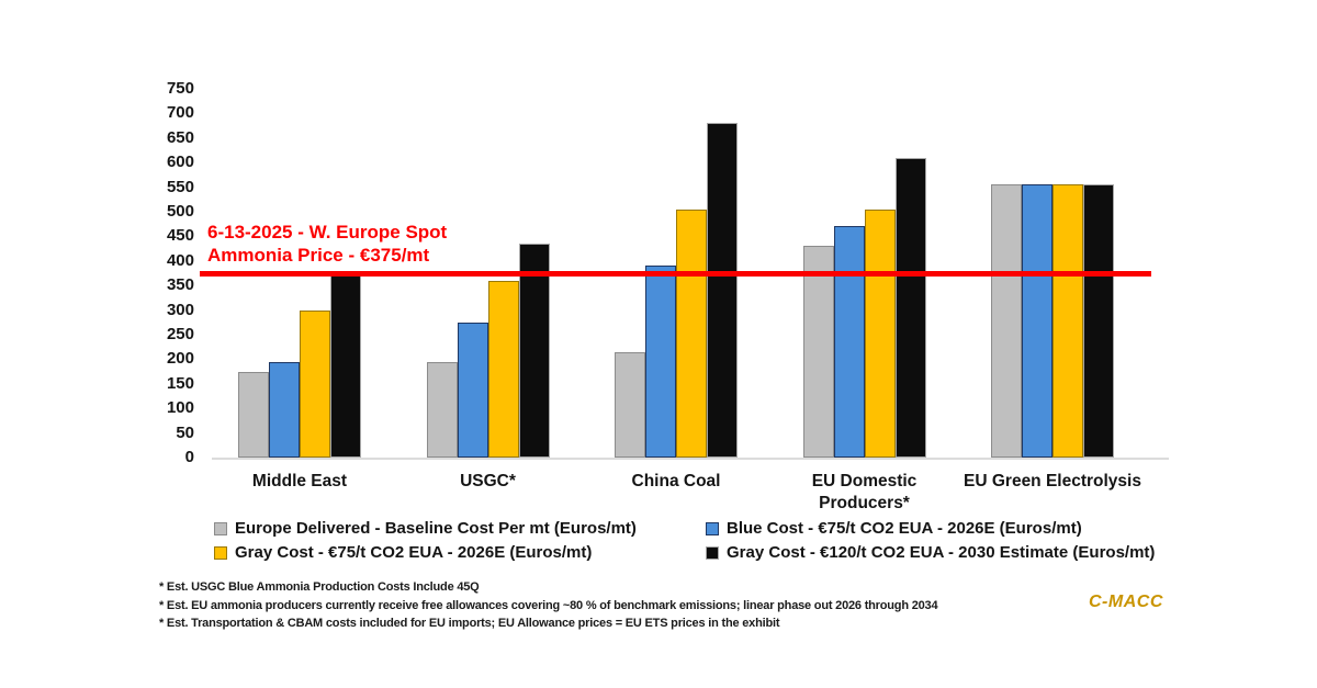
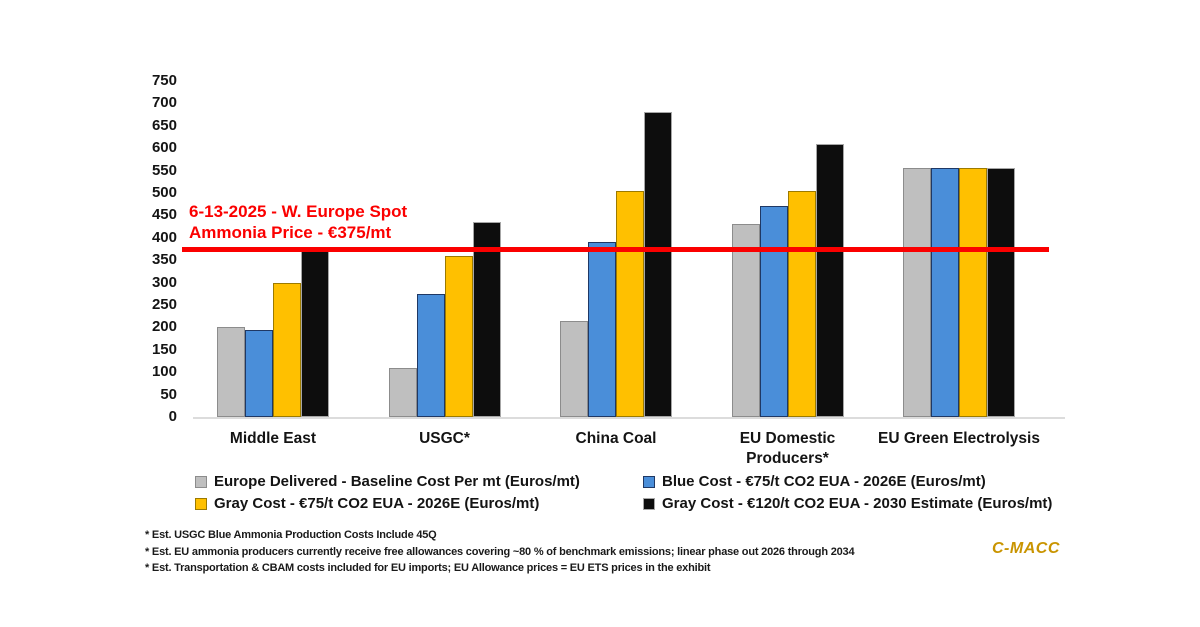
Europe Delivered - Baseline Cost Per mt (Euros/mt)/Middle East: 180 -> 200
Europe Delivered - Baseline Cost Per mt (Euros/mt)/USGC*: 200 -> 110
